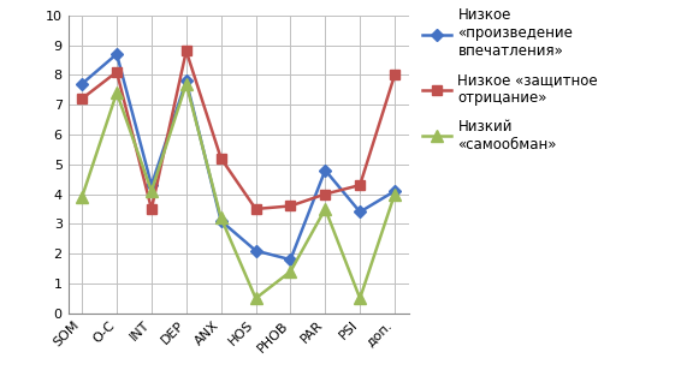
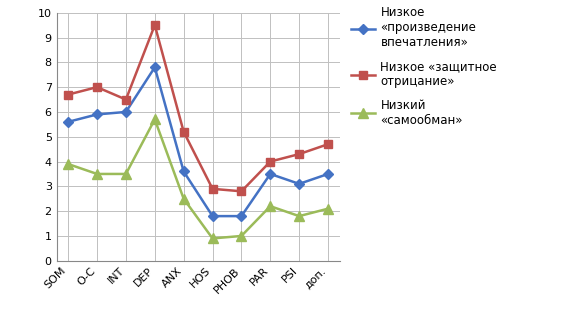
Низкое «произведение впечатления»/SOM: 7.7 -> 5.6
Низкое «защитное отрицание»/SOM: 7.2 -> 6.7
Низкое «произведение впечатления»/O-C: 8.7 -> 5.9
Низкое «защитное отрицание»/O-C: 8.1 -> 7.0
Низкий «самообман»/O-C: 7.4 -> 3.5
Низкое «произведение впечатления»/INT: 4.3 -> 6.0
Низкое «защитное отрицание»/INT: 3.5 -> 6.5
Низкий «самообман»/INT: 4.1 -> 3.5
Низкое «защитное отрицание»/DEP: 8.8 -> 9.5
Низкий «самообман»/DEP: 7.7 -> 5.7
Низкое «произведение впечатления»/ANX: 3.1 -> 3.6
Низкий «самообман»/ANX: 3.2 -> 2.5
Низкое «произведение впечатления»/HOS: 2.1 -> 1.8
Низкое «защитное отрицание»/HOS: 3.5 -> 2.9
Низкий «самообман»/HOS: 0.5 -> 0.9
Низкое «защитное отрицание»/PHOB: 3.6 -> 2.8
Низкий «самообман»/PHOB: 1.4 -> 1.0
Низкое «произведение впечатления»/PAR: 4.8 -> 3.5
Низкий «самообман»/PAR: 3.5 -> 2.2
Низкое «произведение впечатления»/PSI: 3.4 -> 3.1
Низкий «самообман»/PSI: 0.5 -> 1.8
Низкое «произведение впечатления»/доп.: 4.1 -> 3.5
Низкое «защитное отрицание»/доп.: 8.0 -> 4.7
Низкий «самообман»/доп.: 4.0 -> 2.1
